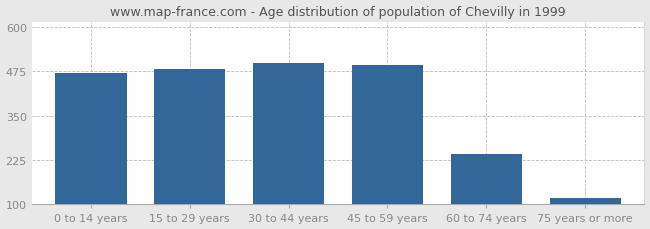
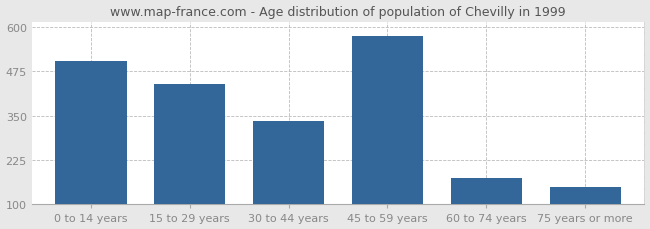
0 to 14 years: 470 -> 505
15 to 29 years: 482 -> 440
30 to 44 years: 497 -> 335
45 to 59 years: 492 -> 575
60 to 74 years: 242 -> 175
75 years or more: 118 -> 150
